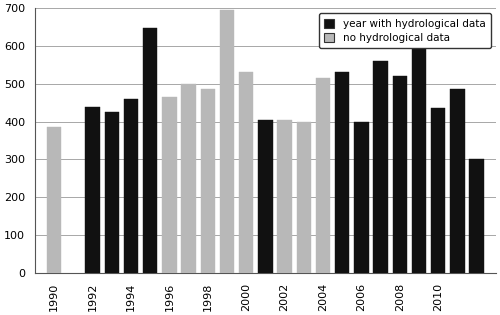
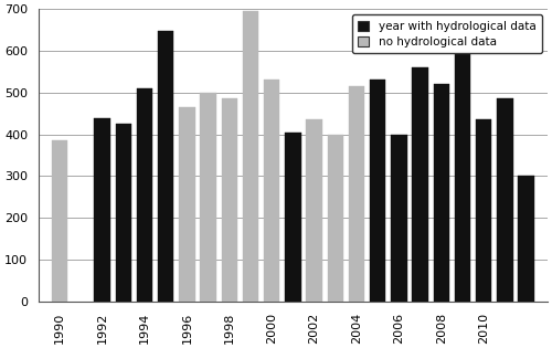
1994: 460 -> 510
2002: 405 -> 435
